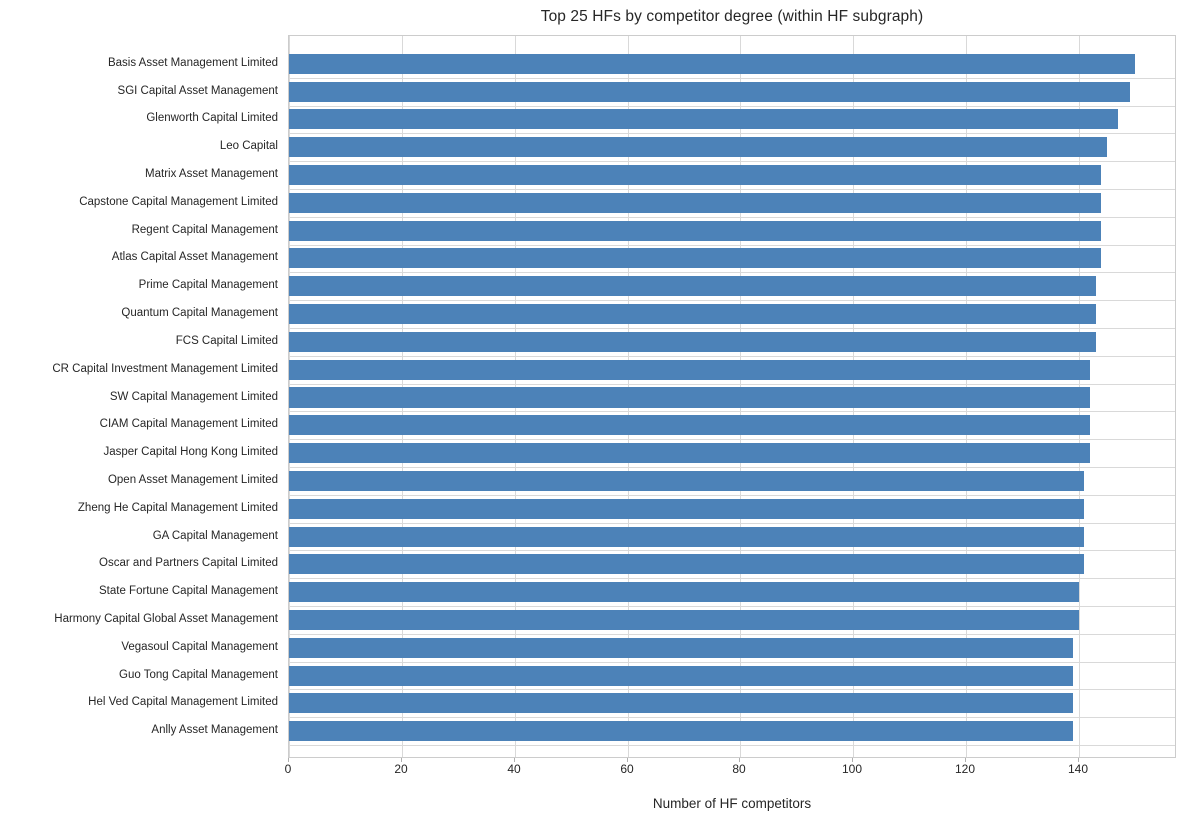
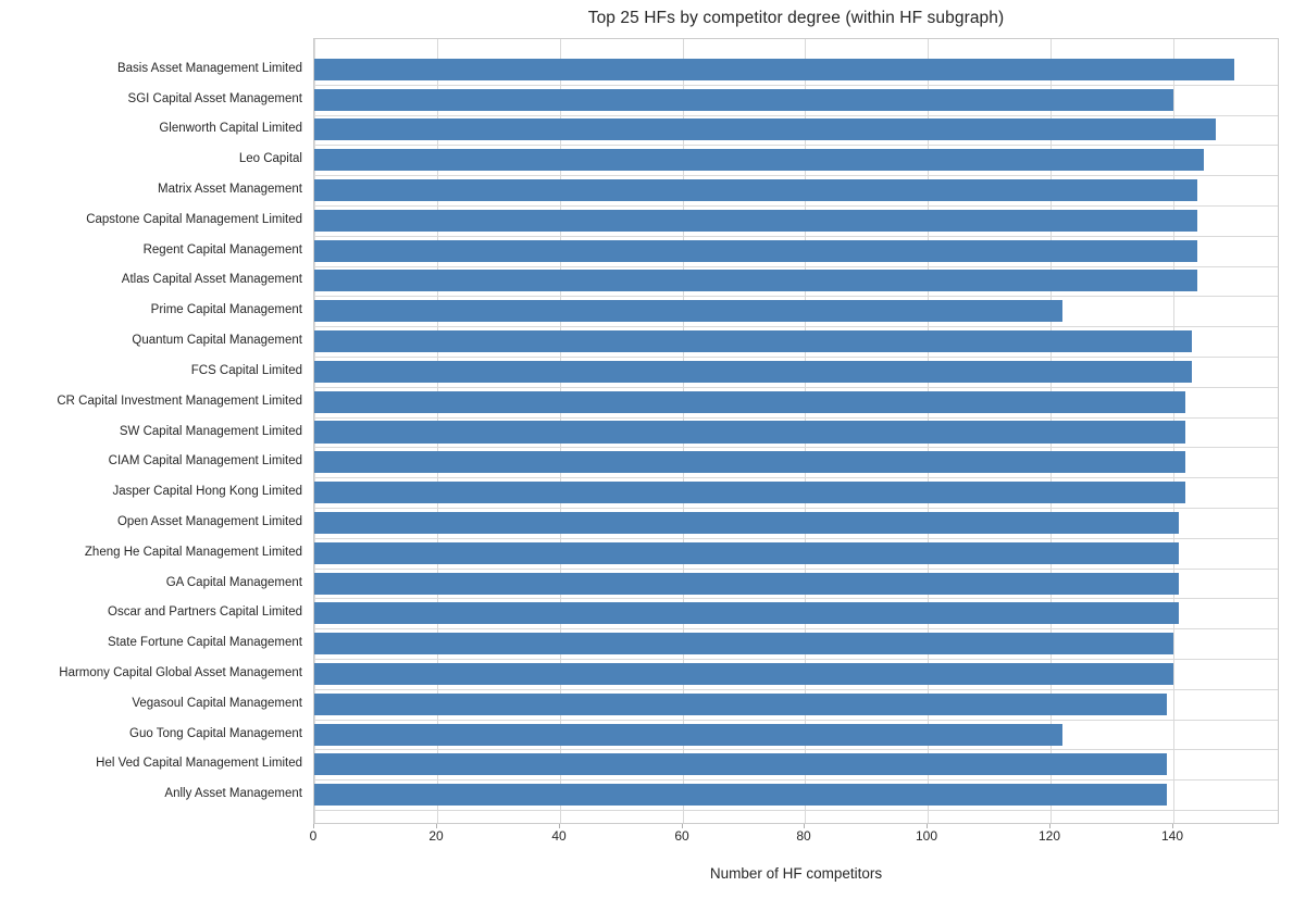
SGI Capital Asset Management: 149 -> 140
Prime Capital Management: 143 -> 122
Guo Tong Capital Management: 139 -> 122
